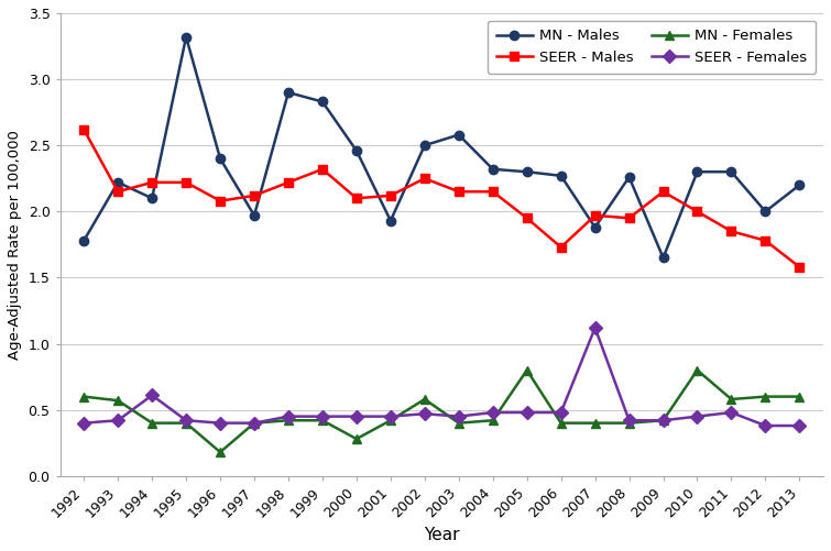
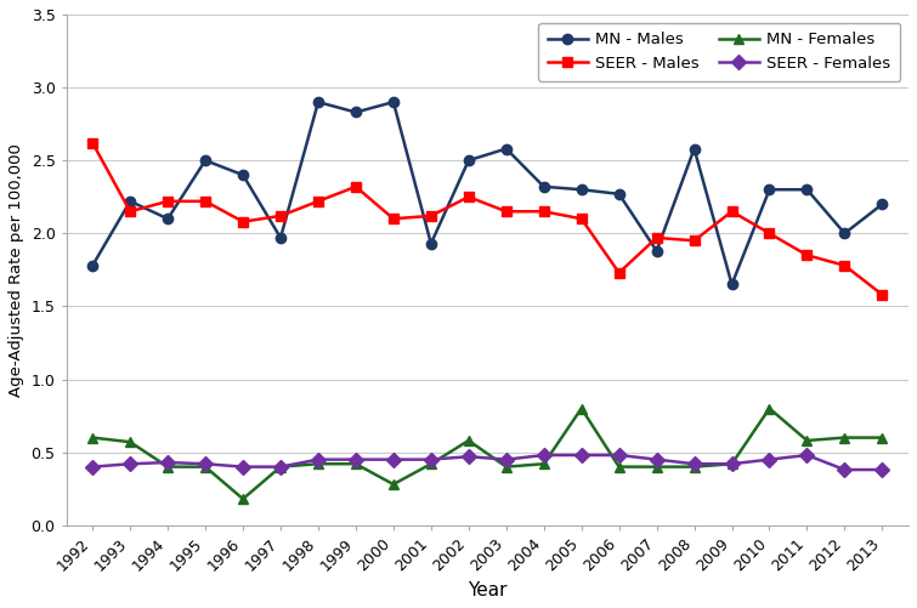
SEER - Females/1994: 0.61 -> 0.43
MN - Males/1995: 3.32 -> 2.50
MN - Males/2000: 2.46 -> 2.90
SEER - Males/2005: 1.95 -> 2.10
SEER - Females/2007: 1.12 -> 0.45
MN - Males/2008: 2.26 -> 2.58
